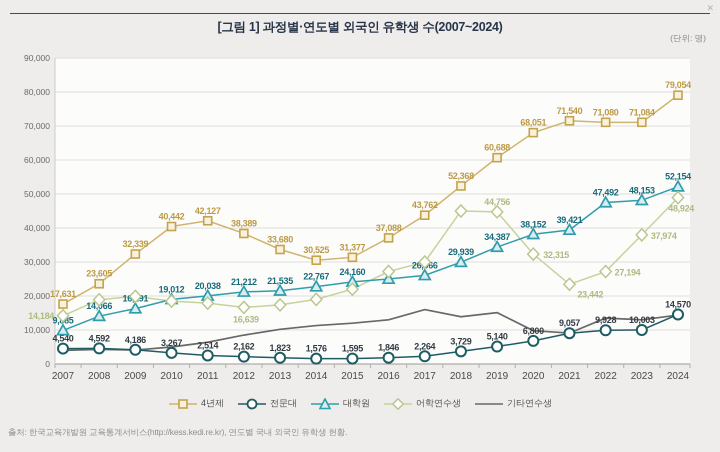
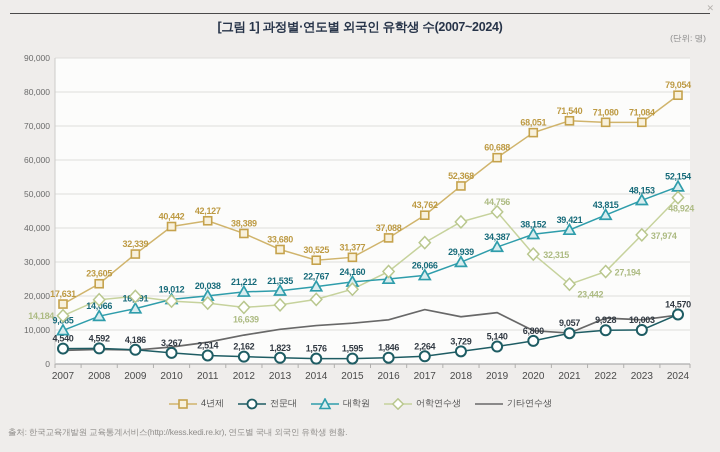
어학연수생/2017: 30000 -> 36000
어학연수생/2018: 45000 -> 42000
대학원/2022: 47,492 -> 43,815
